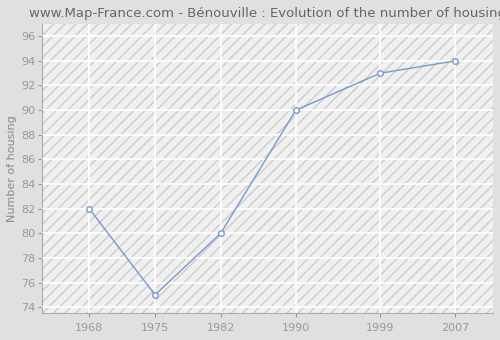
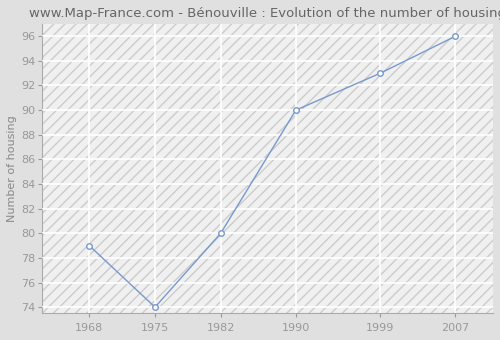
1968: 82 -> 79
1975: 75 -> 74
2007: 94 -> 96
